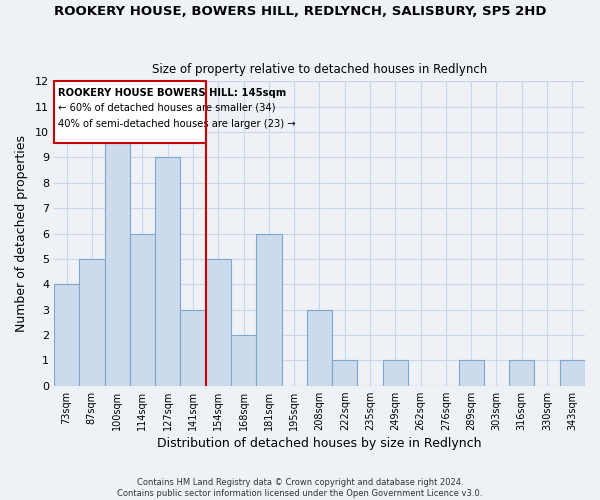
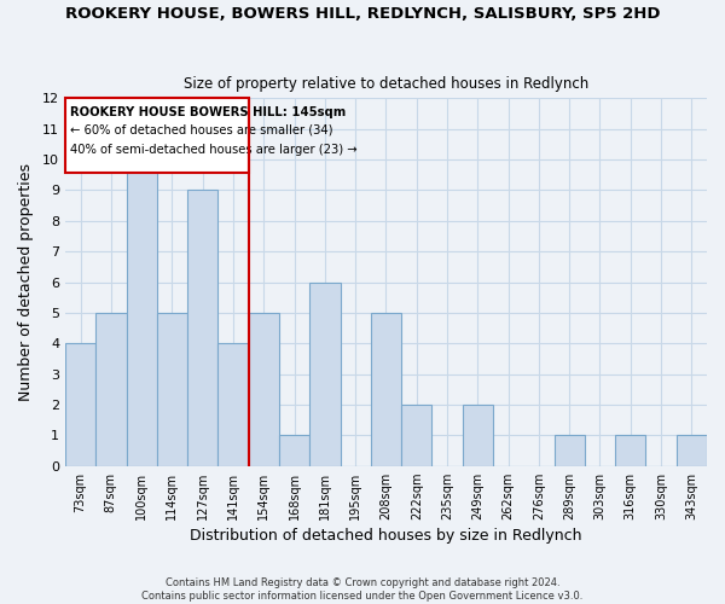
114sqm: 6 -> 5
141sqm: 3 -> 4
168sqm: 2 -> 1
208sqm: 3 -> 5
222sqm: 1 -> 2
249sqm: 1 -> 2
